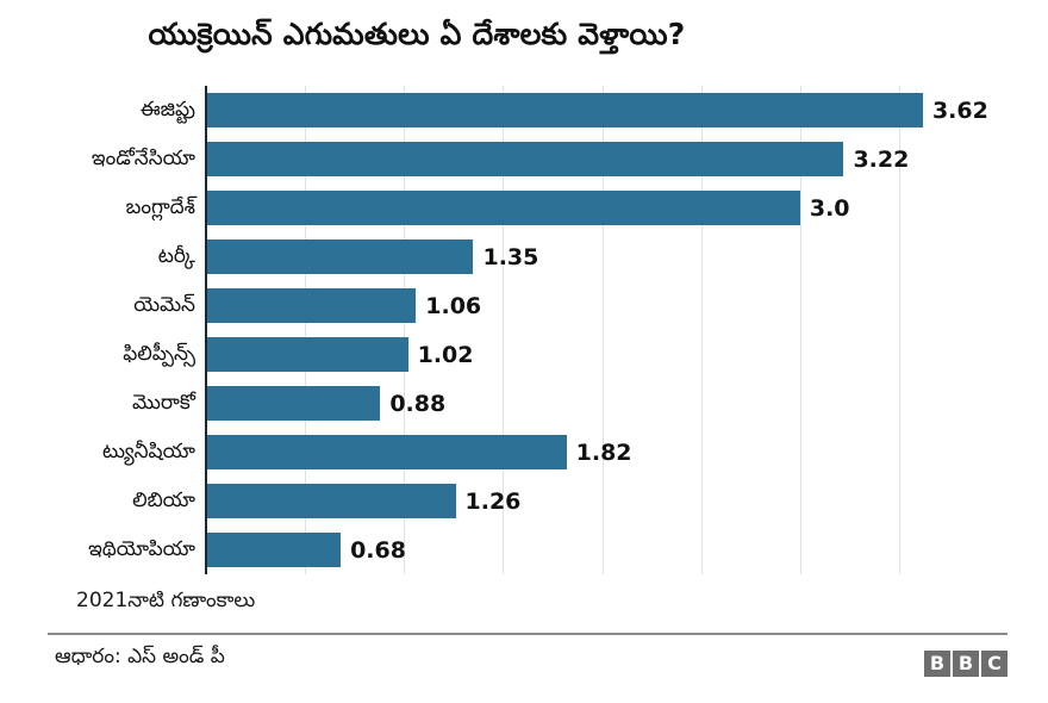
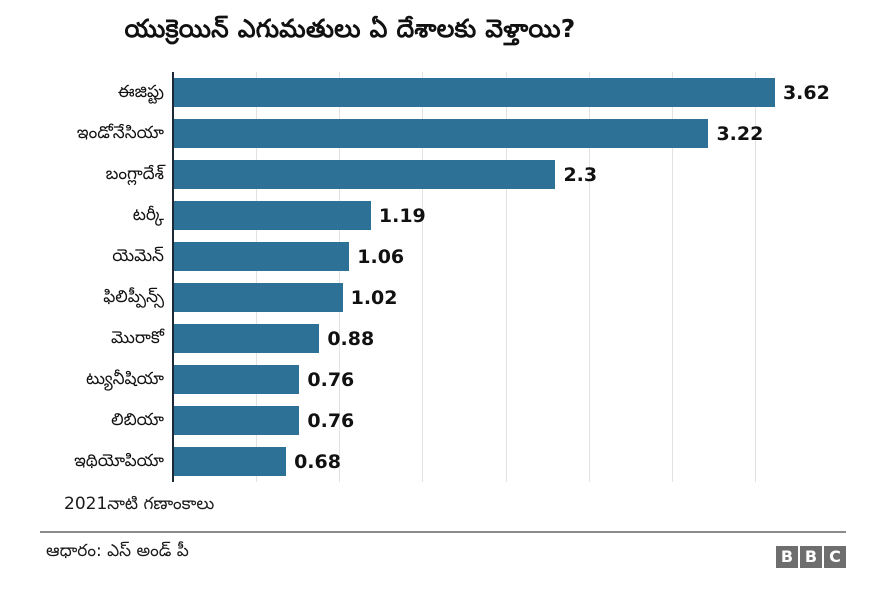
బంగ్లాదేశ్: 3.0 -> 2.3
టర్కీ: 1.35 -> 1.19
ట్యునీషియా: 1.82 -> 0.76
లిబియా: 1.26 -> 0.76
